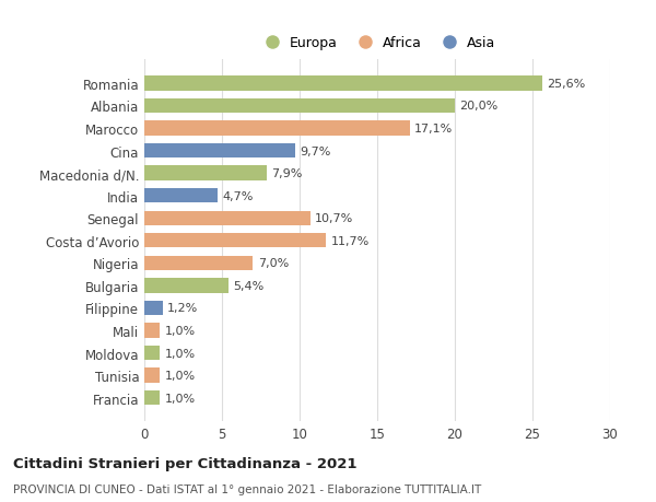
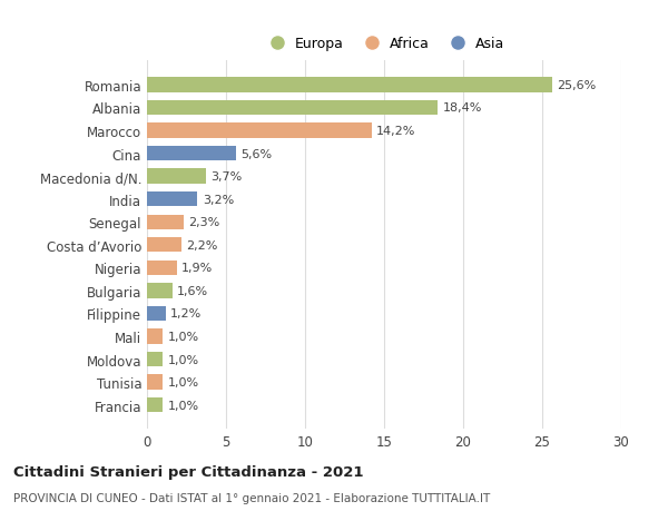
Albania: 20,0% -> 18,4%
Marocco: 17,1% -> 14,2%
Cina: 9,7% -> 5,6%
Macedonia d/N.: 7,9% -> 3,7%
India: 4,7% -> 3,2%
Senegal: 10,7% -> 2,3%
Costa d’Avorio: 11,7% -> 2,2%
Nigeria: 7,0% -> 1,9%
Bulgaria: 5,4% -> 1,6%
